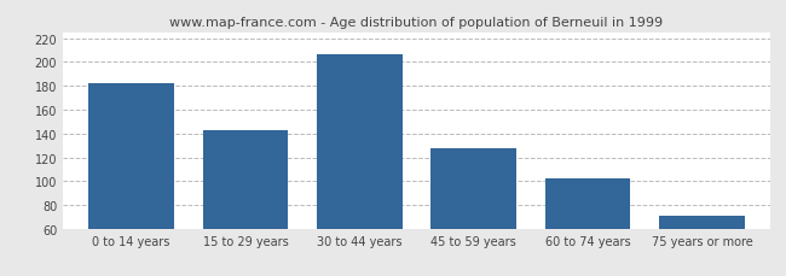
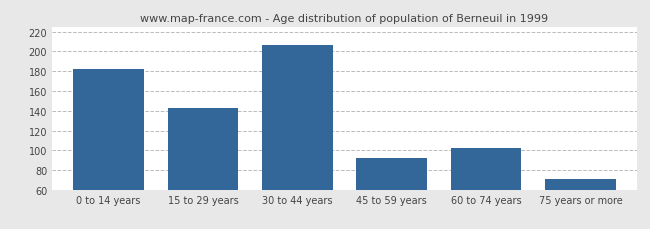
45 to 59 years: 128 -> 92
